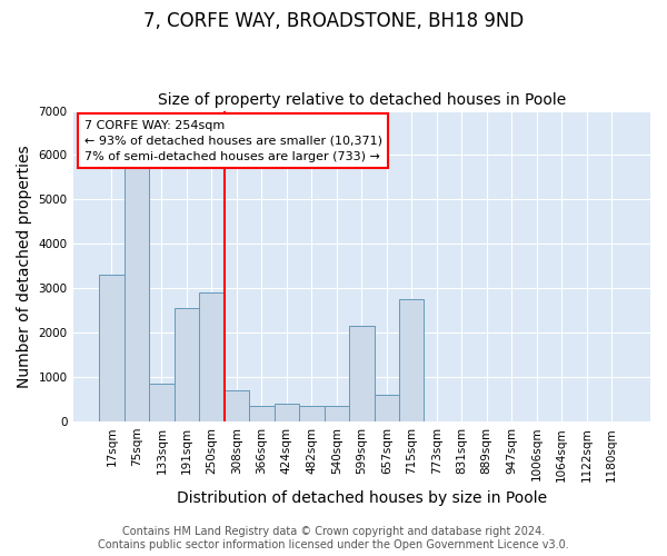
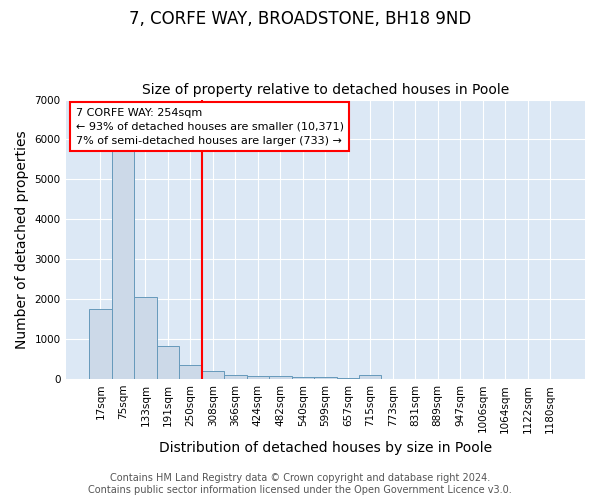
17sqm: 3300 -> 1750
133sqm: 850 -> 2050
191sqm: 2550 -> 820
250sqm: 2900 -> 350
308sqm: 700 -> 200
366sqm: 350 -> 100
424sqm: 400 -> 80
482sqm: 350 -> 70
540sqm: 350 -> 60
599sqm: 2150 -> 50
657sqm: 600 -> 30
715sqm: 2750 -> 100
